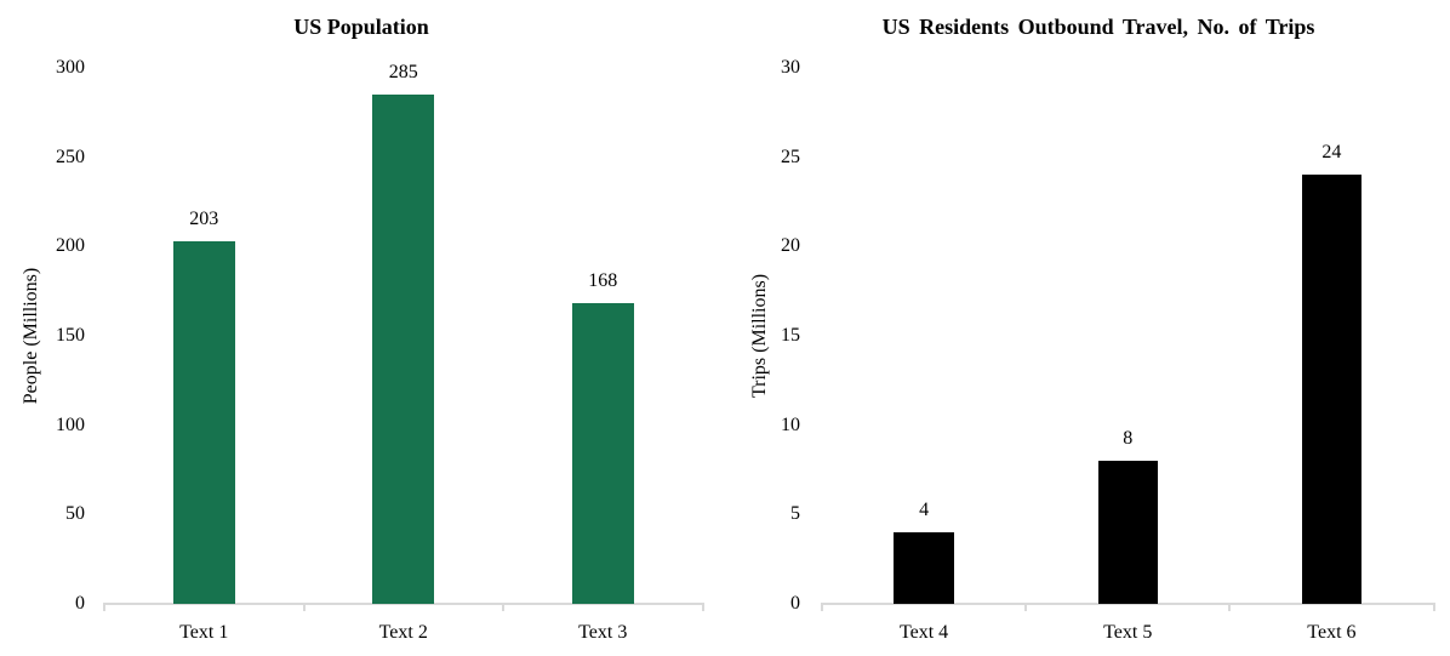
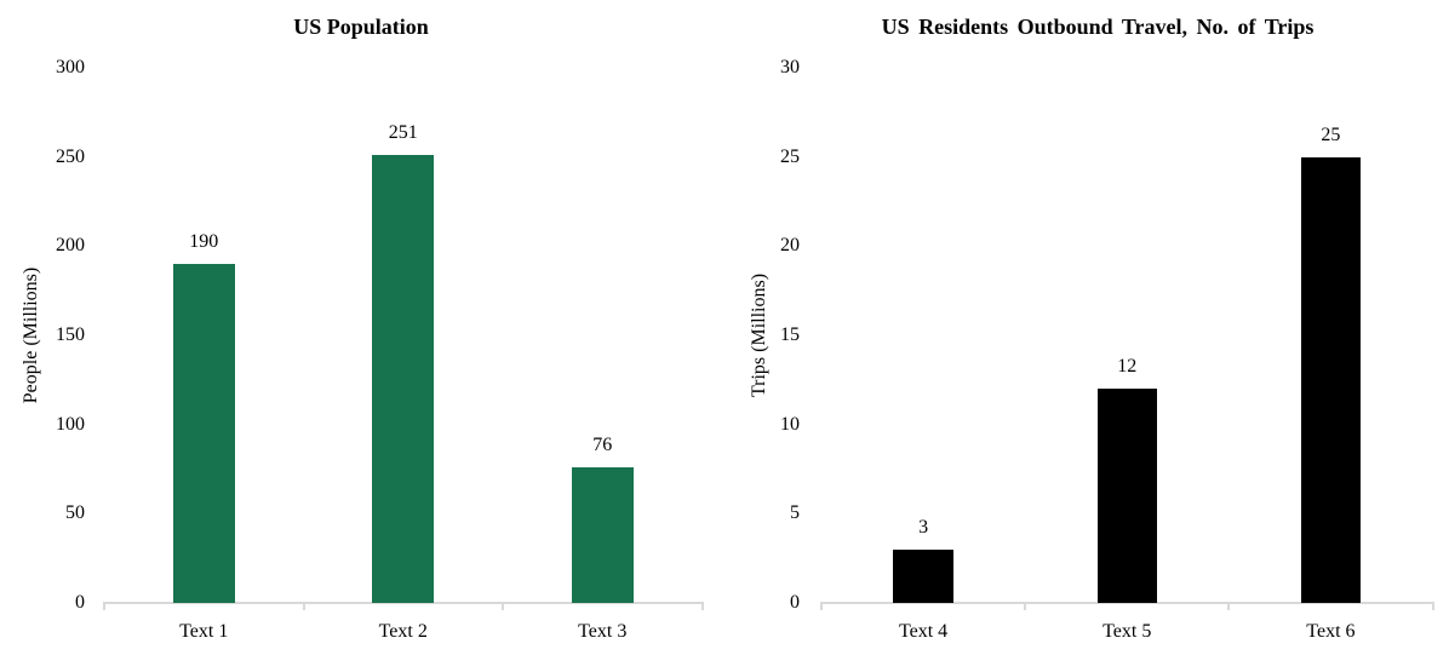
US Population/Text 1: 203 -> 190
US Population/Text 2: 285 -> 251
US Population/Text 3: 168 -> 76
US Residents Outbound Travel, No. of Trips/Text 4: 4 -> 3
US Residents Outbound Travel, No. of Trips/Text 5: 8 -> 12
US Residents Outbound Travel, No. of Trips/Text 6: 24 -> 25
